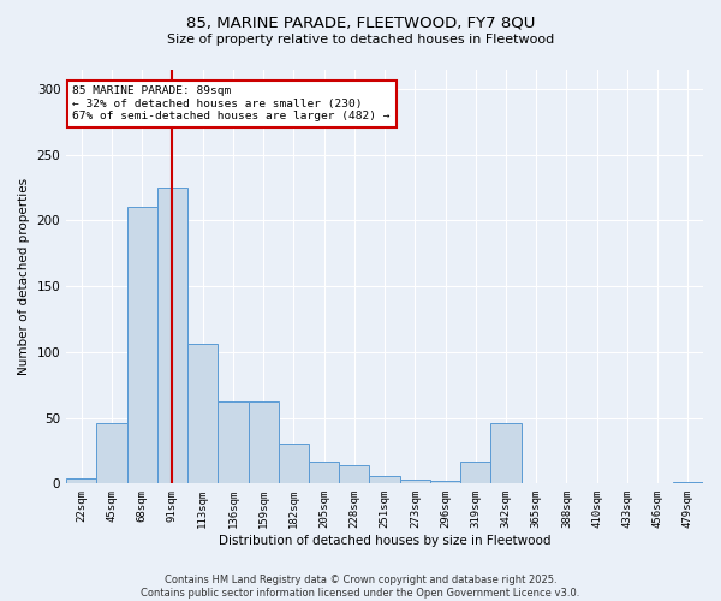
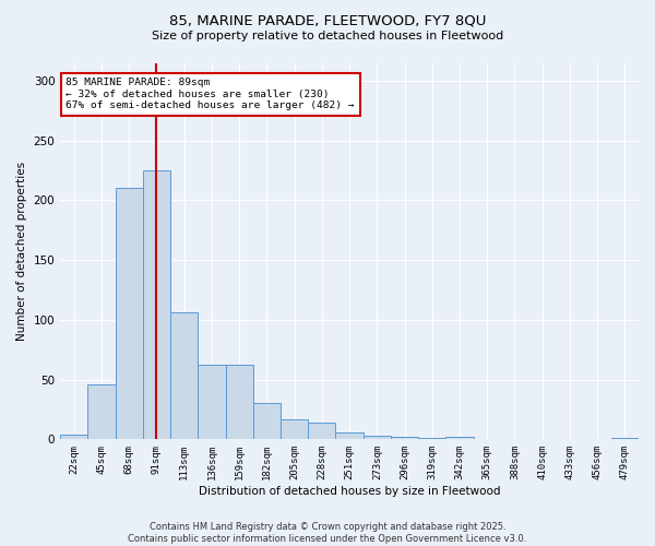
319sqm: 17 -> 1
342sqm: 46 -> 2
